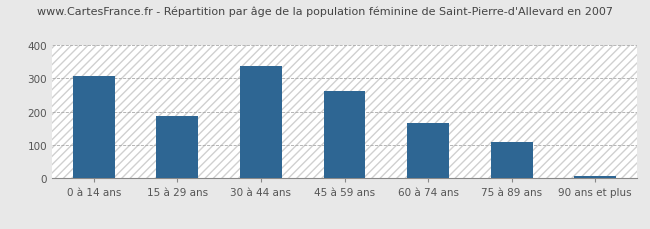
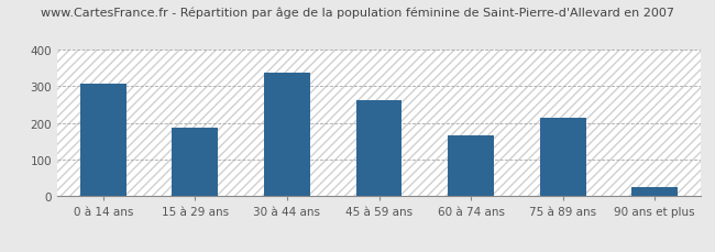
75 à 89 ans: 110 -> 215
90 ans et plus: 7 -> 25
